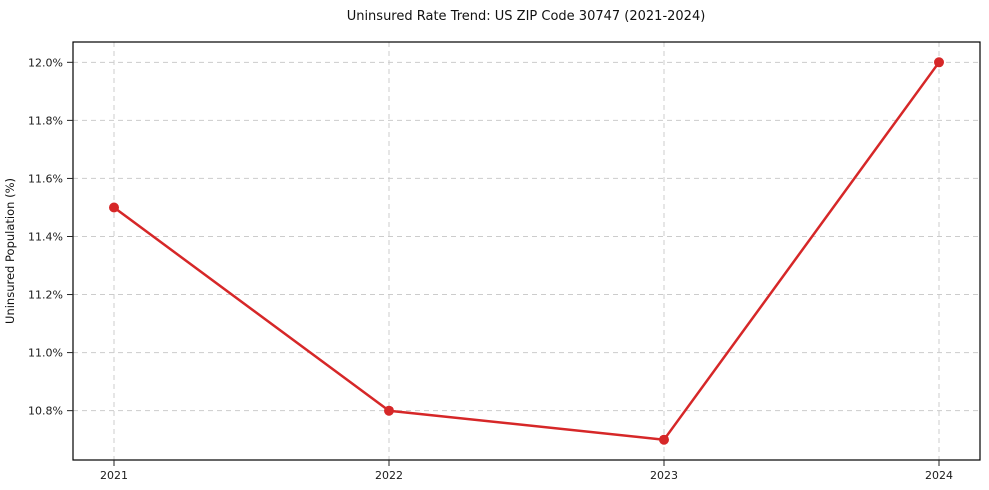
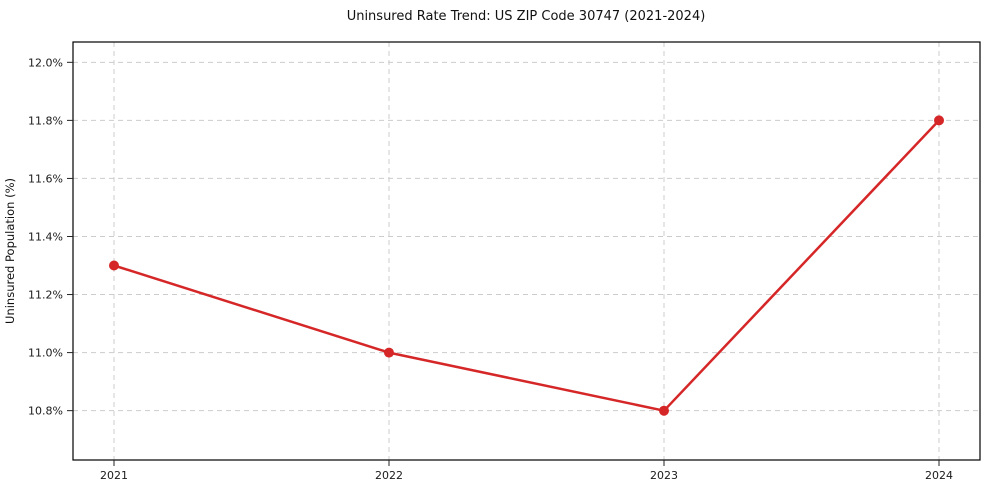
2021: 11.5% -> 11.3%
2022: 10.8% -> 11.0%
2023: 10.7% -> 10.8%
2024: 12.0% -> 11.8%
